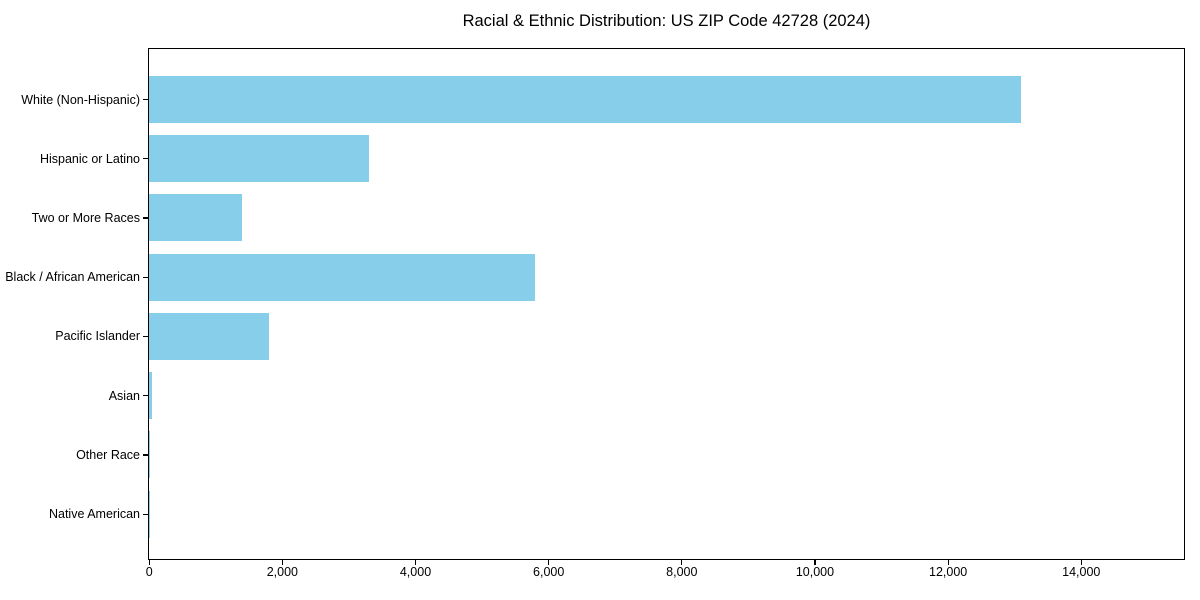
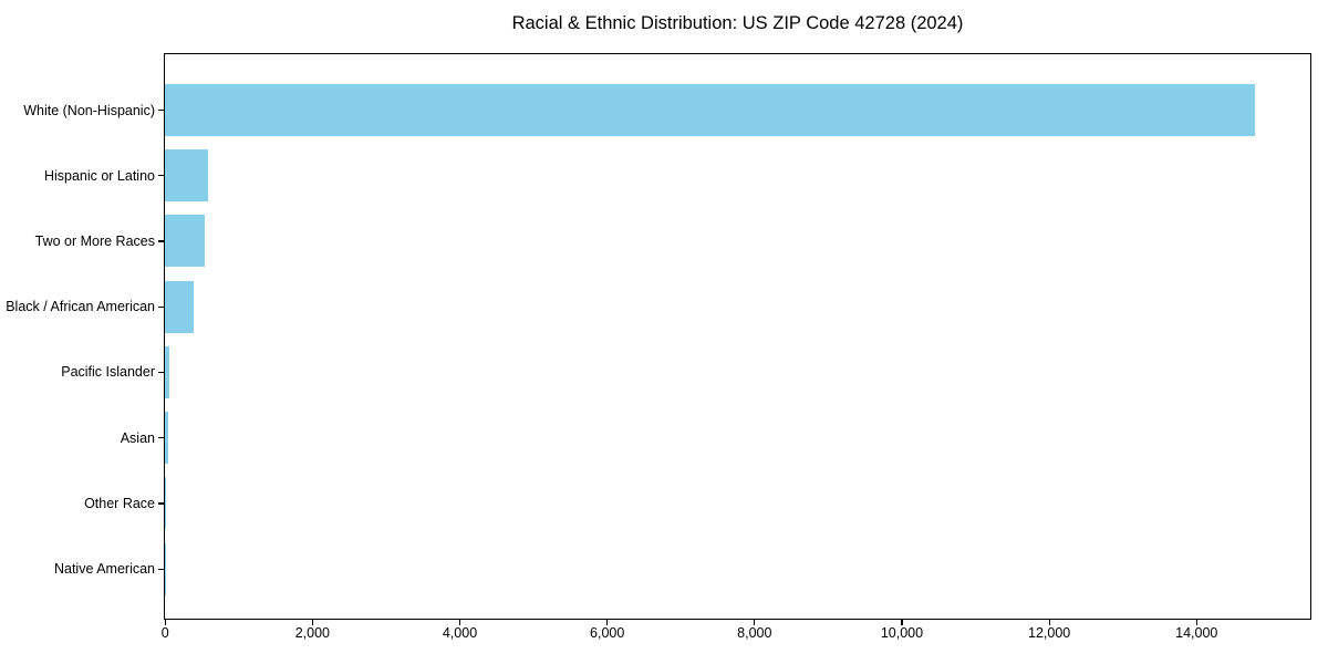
White (Non-Hispanic): 13100 -> 14800
Hispanic or Latino: 3300 -> 600
Two or More Races: 1400 -> 500
Black / African American: 5800 -> 400
Pacific Islander: 1800 -> 100
